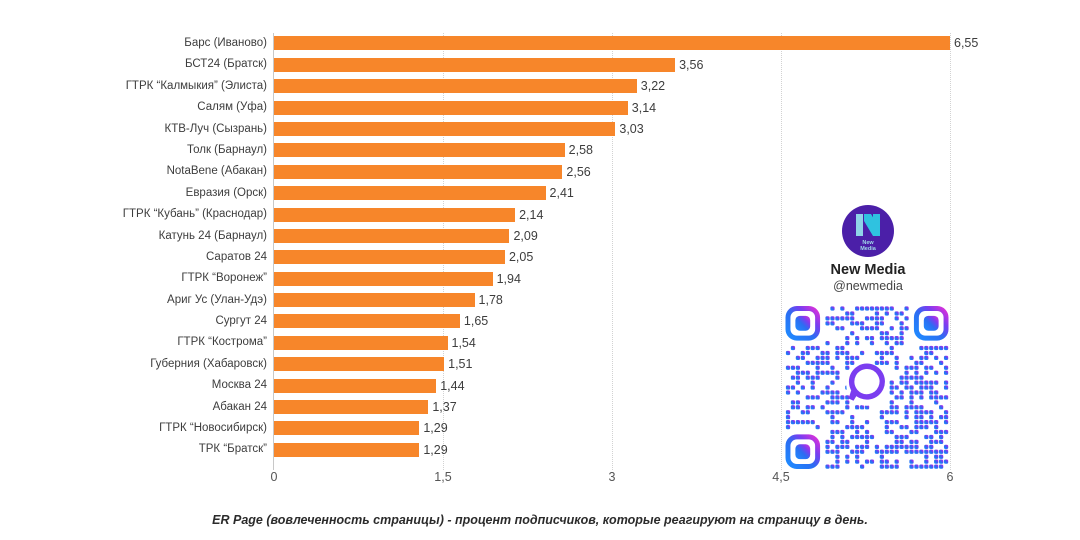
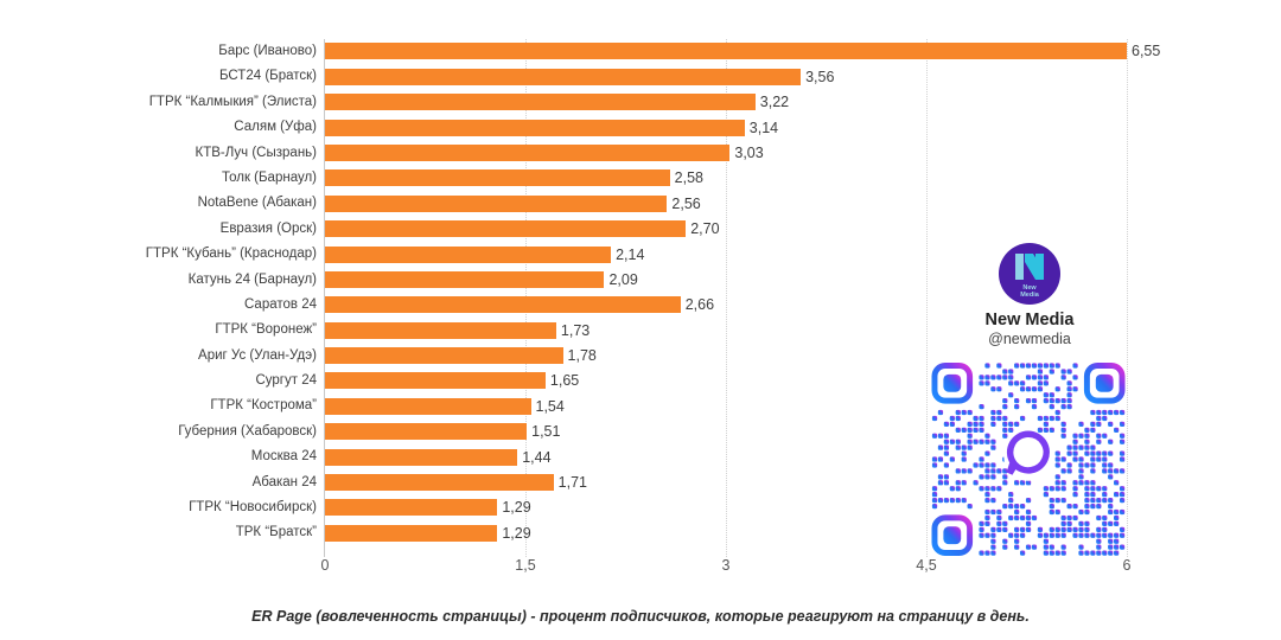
Евразия (Орск): 2,41 -> 2,70
Саратов 24: 2,05 -> 2,66
ГТРК “Воронеж”: 1,94 -> 1,73
Абакан 24: 1,37 -> 1,71
